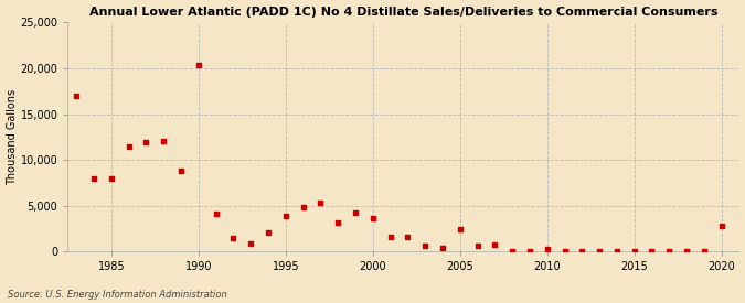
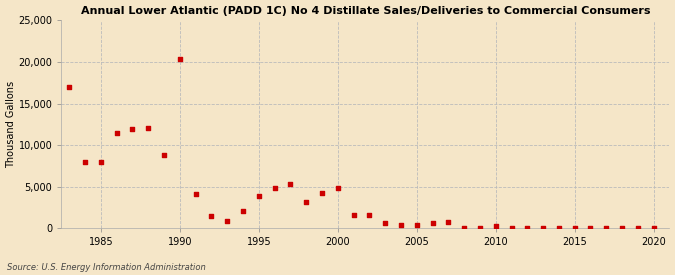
2000: 3,600 -> 4,900
2005: 2,400 -> 400
2020: 2,800 -> 0
